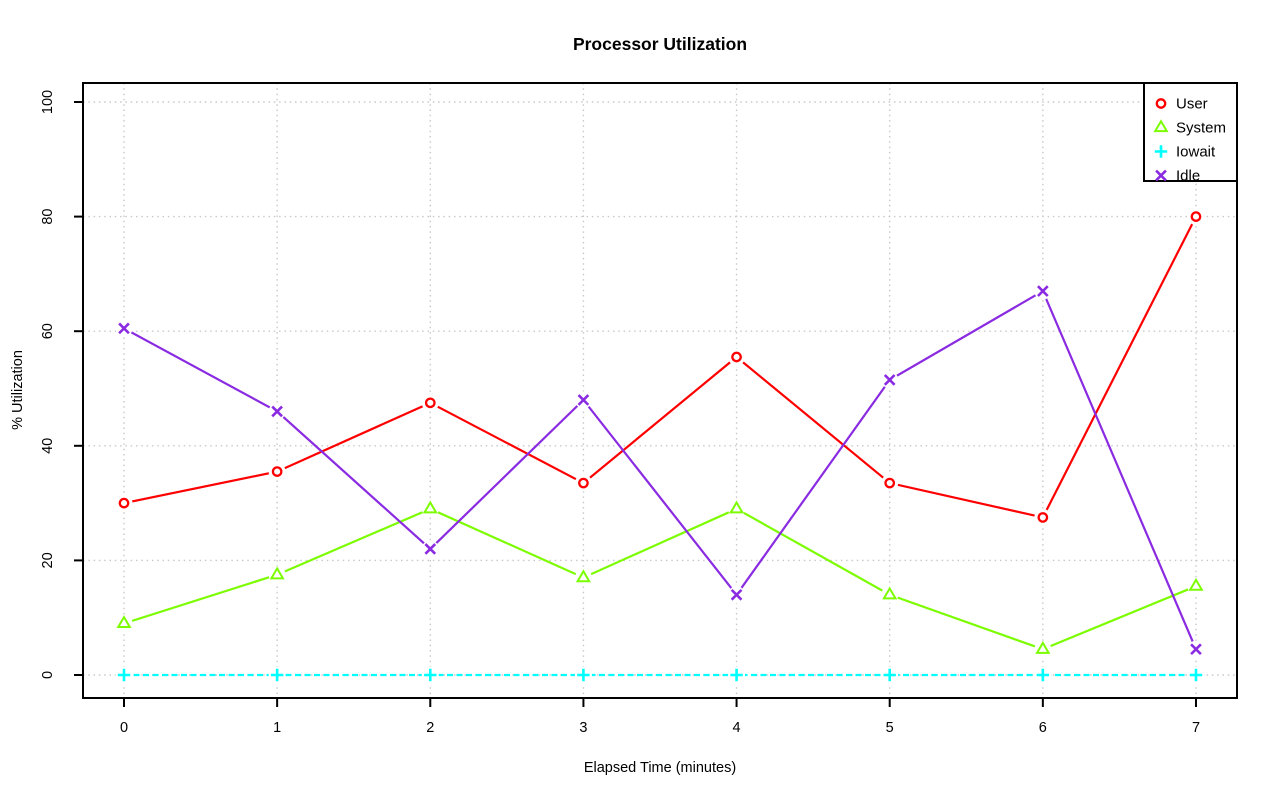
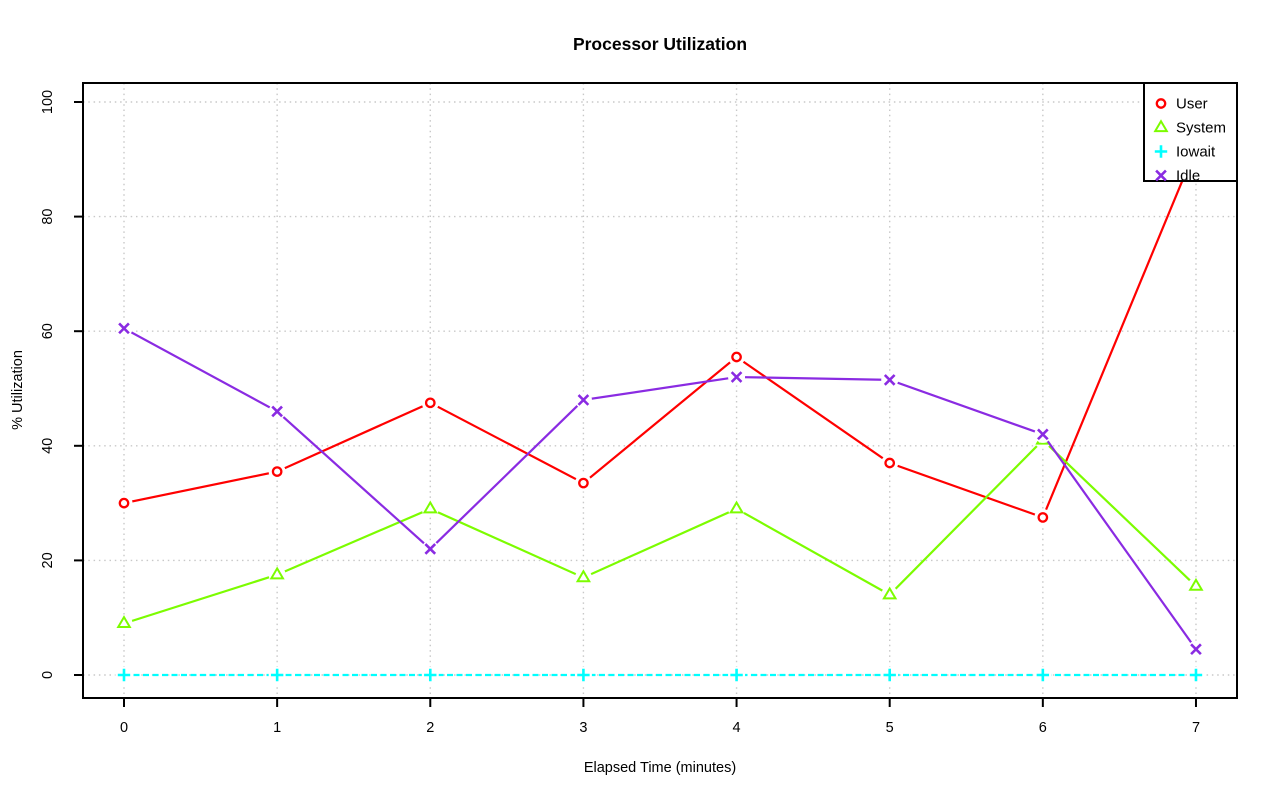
Idle/4: 14 -> 52
User/5: 34 -> 37
System/6: 4 -> 41
Idle/6: 67 -> 42
User/7: 80 -> 92
